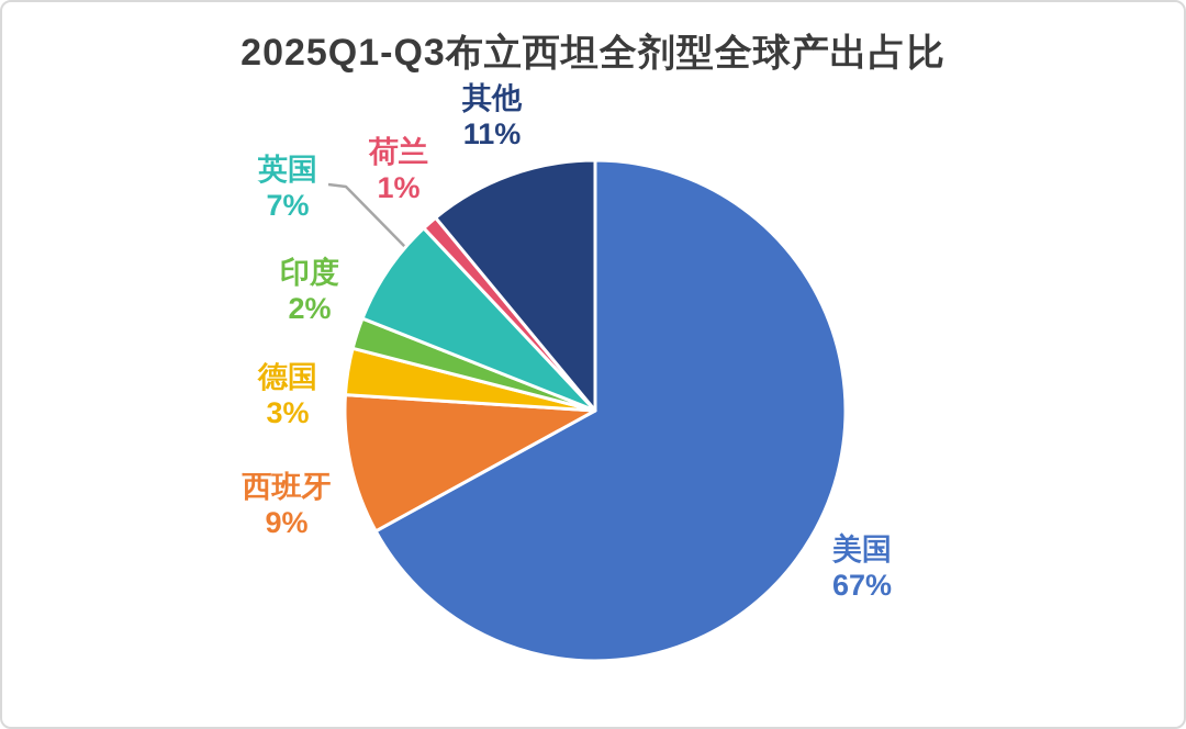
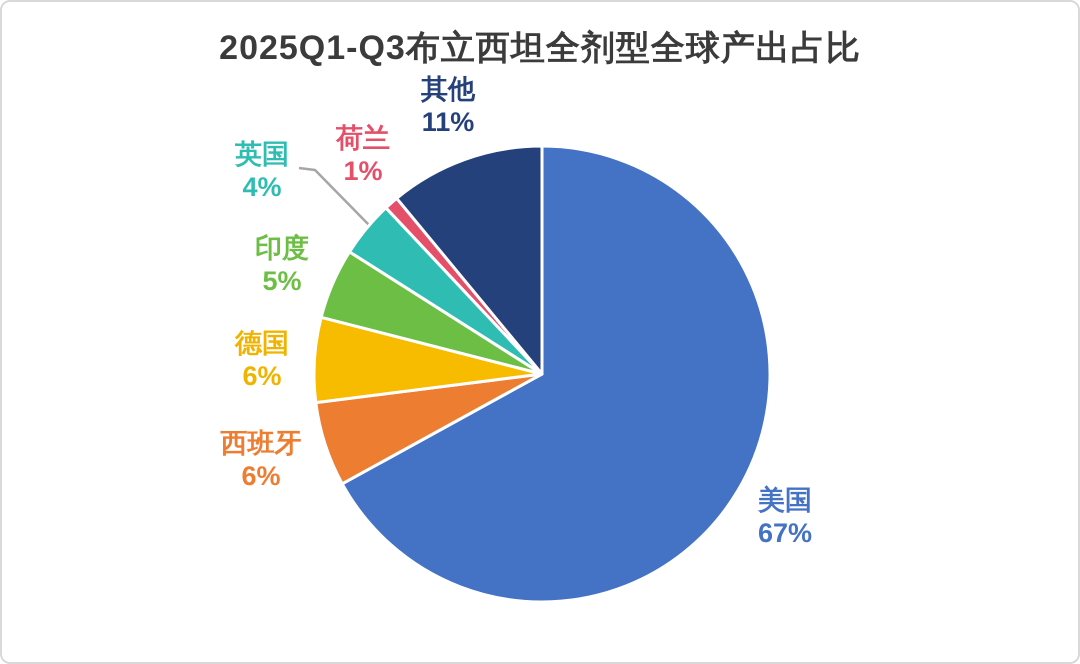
西班牙: 9% -> 6%
德国: 3% -> 6%
印度: 2% -> 5%
英国: 7% -> 4%
